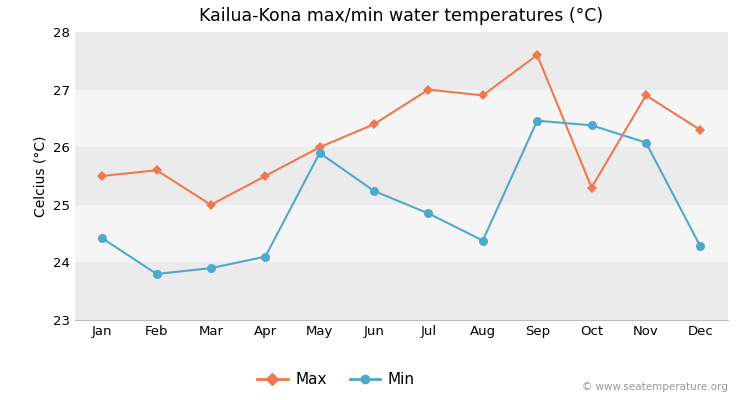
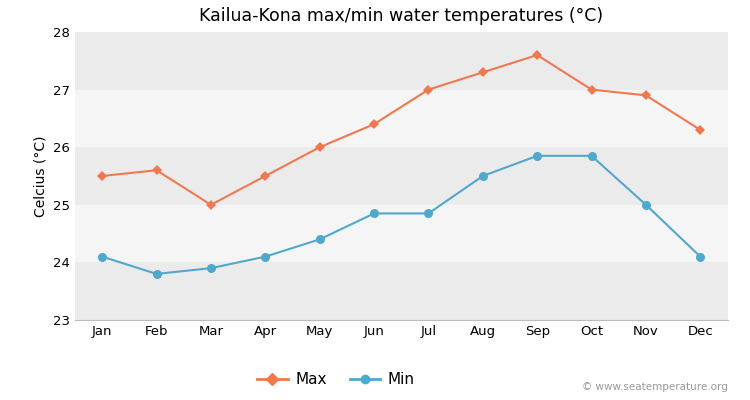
Min/Jan: 24.42 -> 24.10
Min/May: 25.90 -> 24.40
Min/Jun: 25.24 -> 24.85
Max/Aug: 26.9 -> 27.3
Min/Aug: 24.38 -> 25.50
Min/Sep: 26.46 -> 25.85
Max/Oct: 25.3 -> 27.0
Min/Oct: 26.38 -> 25.85
Min/Nov: 26.08 -> 25.00
Min/Dec: 24.28 -> 24.10
